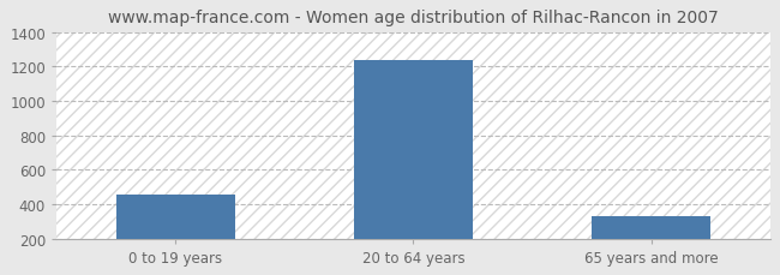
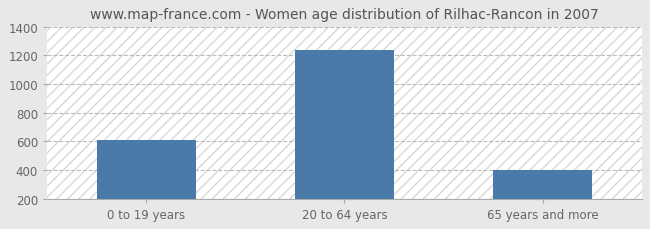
0 to 19 years: 460 -> 610
65 years and more: 330 -> 400
